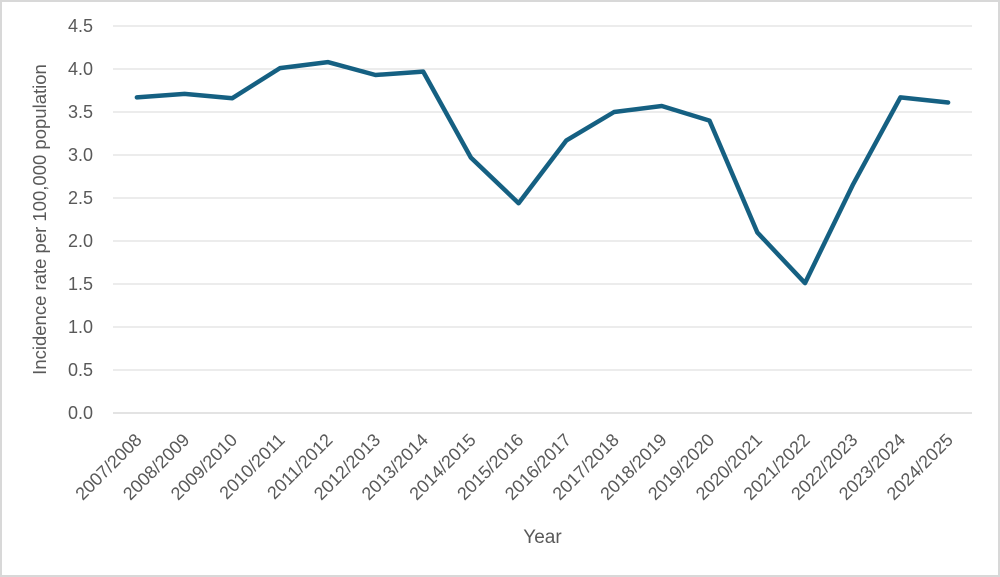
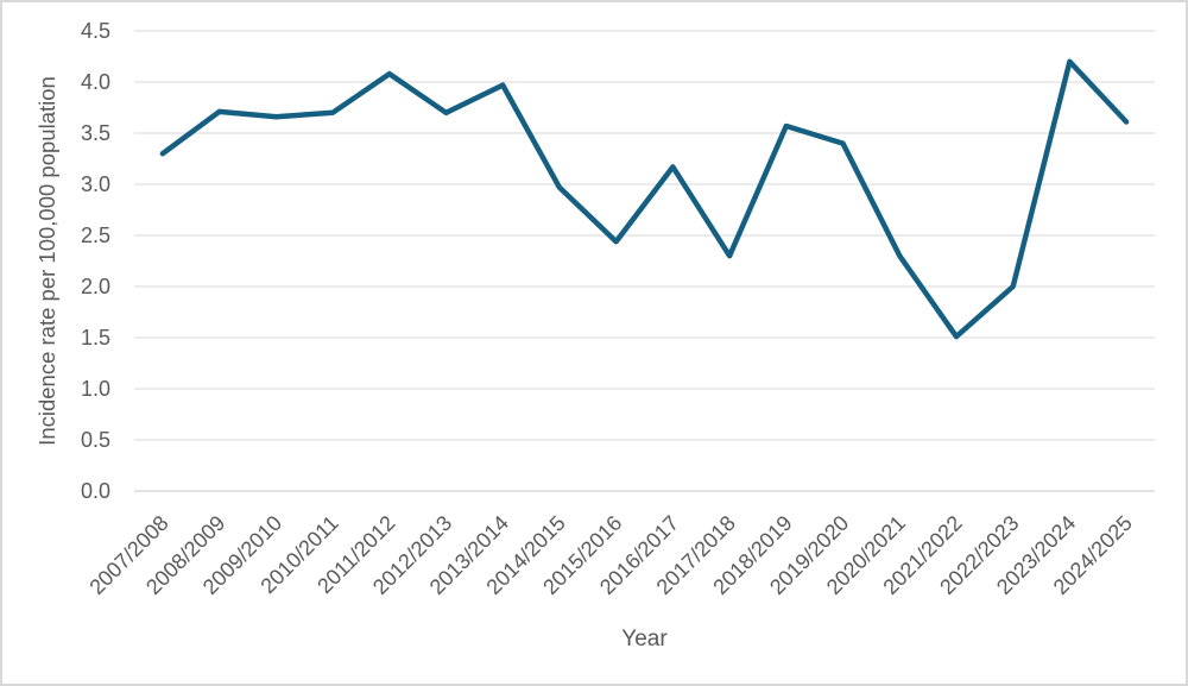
2007/2008: 3.7 -> 3.3
2010/2011: 4.0 -> 3.7
2012/2013: 3.9 -> 3.7
2017/2018: 3.5 -> 2.3
2020/2021: 2.1 -> 2.3
2022/2023: 2.6 -> 2.0
2023/2024: 3.7 -> 4.2
